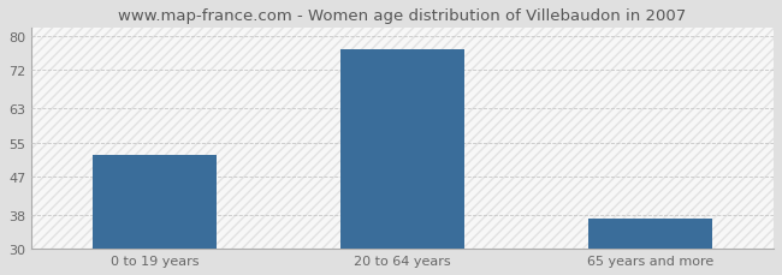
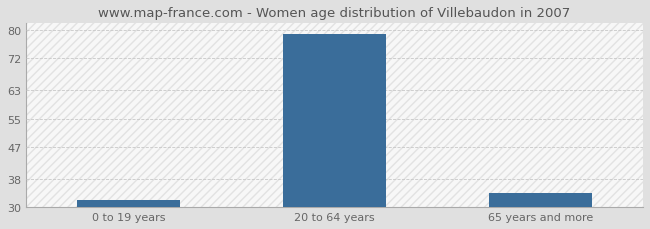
0 to 19 years: 52 -> 32
20 to 64 years: 77 -> 79
65 years and more: 37 -> 34
